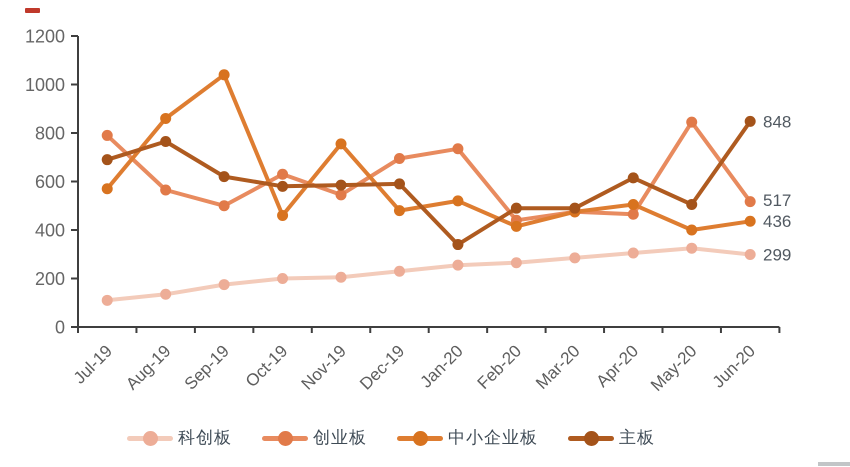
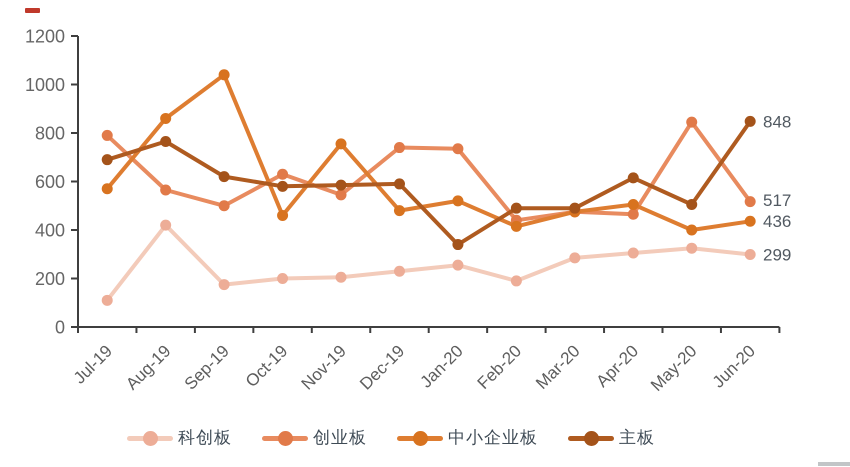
科创板/Aug-19: 140 -> 420
创业板/Dec-19: 700 -> 740
科创板/Feb-20: 260 -> 190
